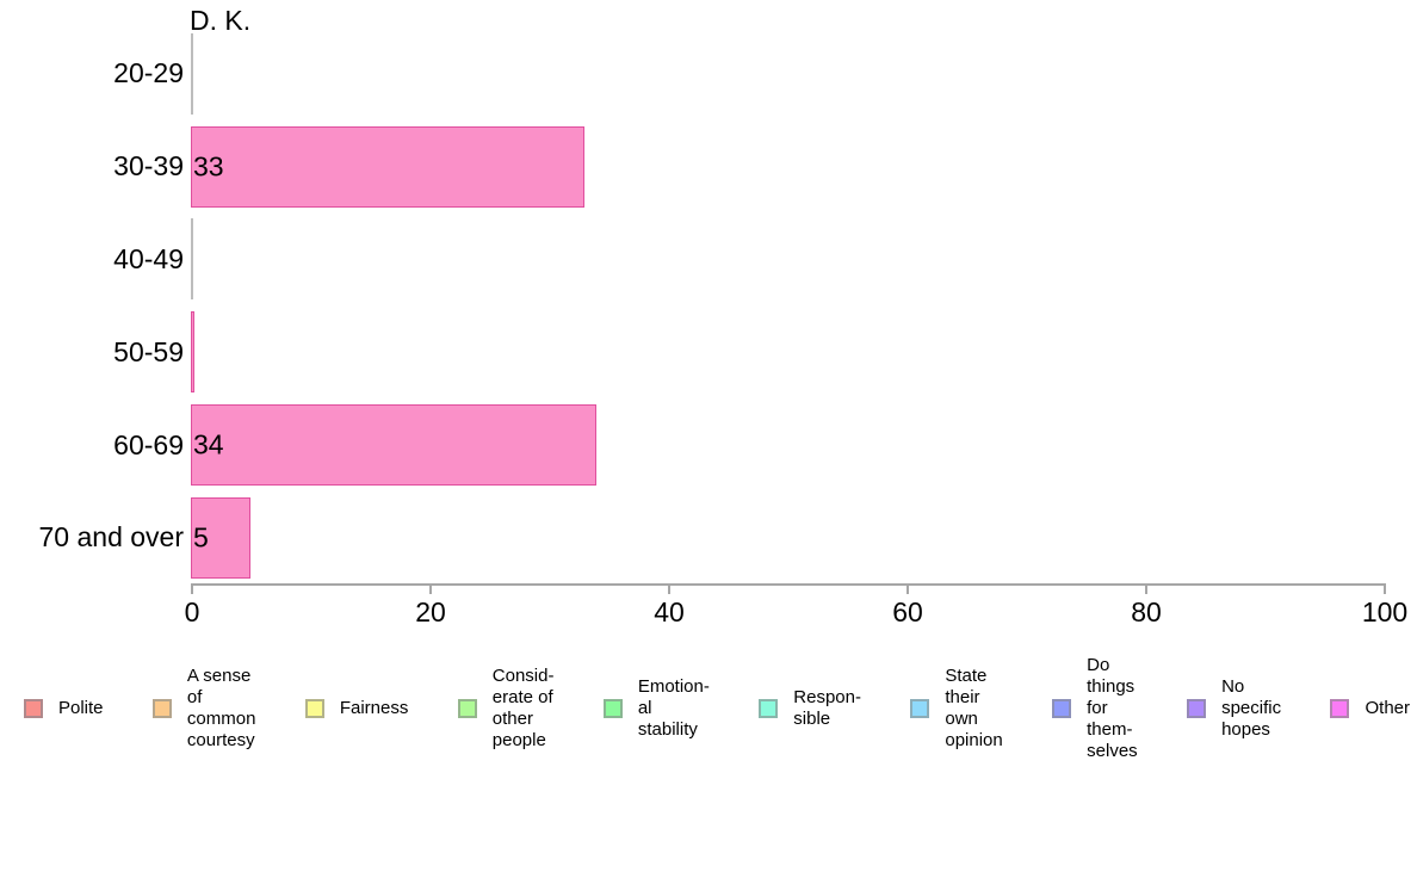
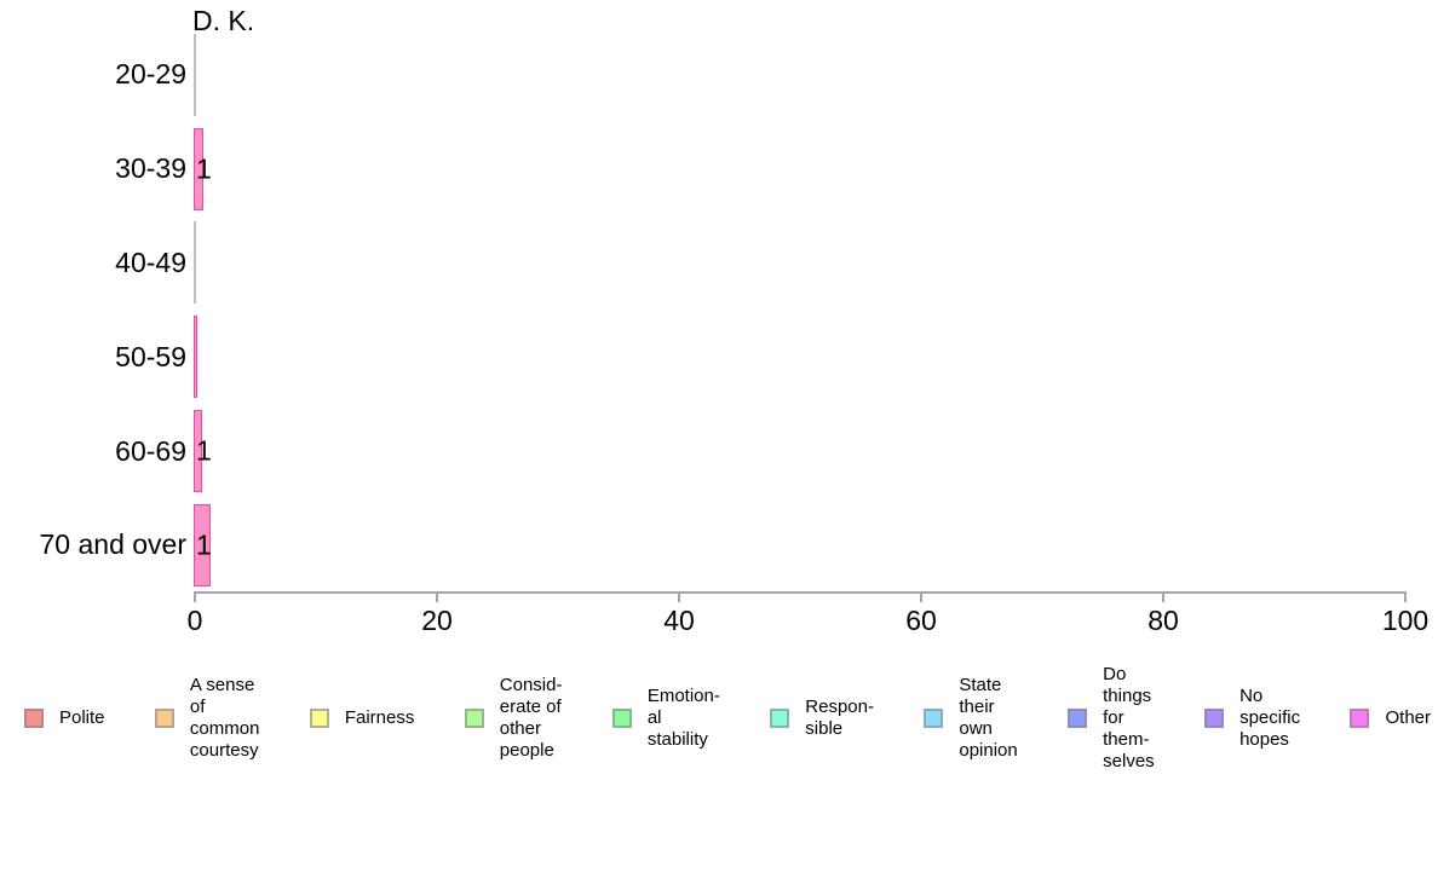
30-39: 33 -> 1
60-69: 34 -> 1
70 and over: 5 -> 1
